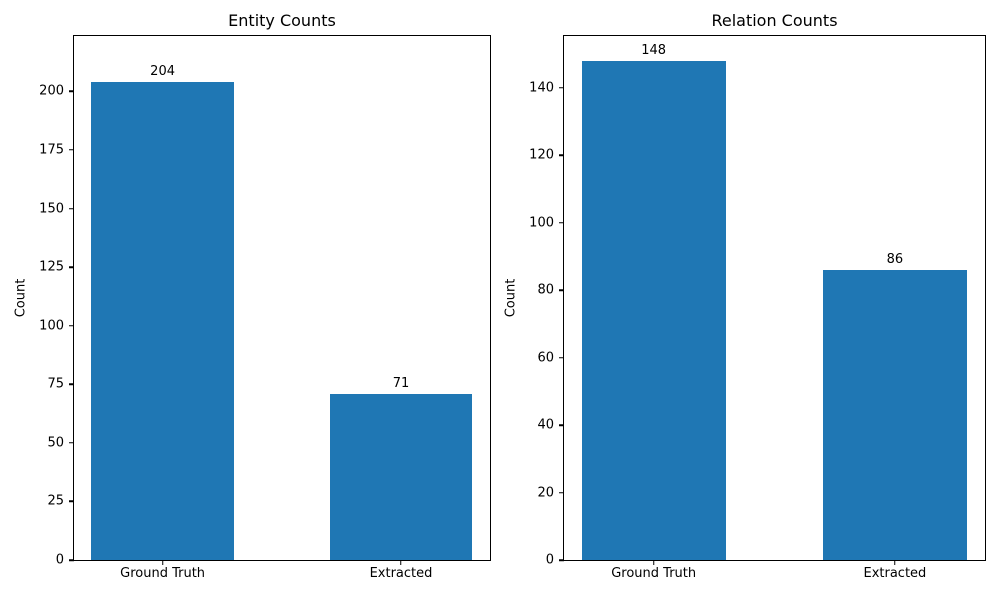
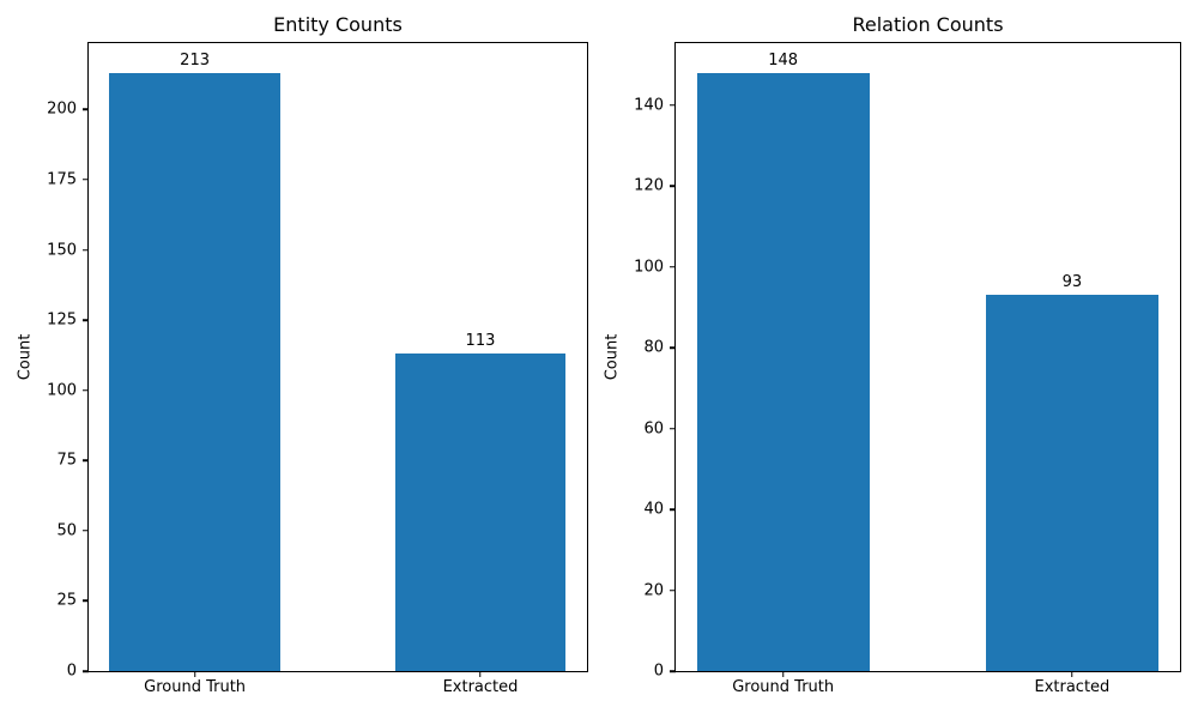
Entity Counts/Ground Truth: 204 -> 213
Entity Counts/Extracted: 71 -> 113
Relation Counts/Extracted: 86 -> 93
